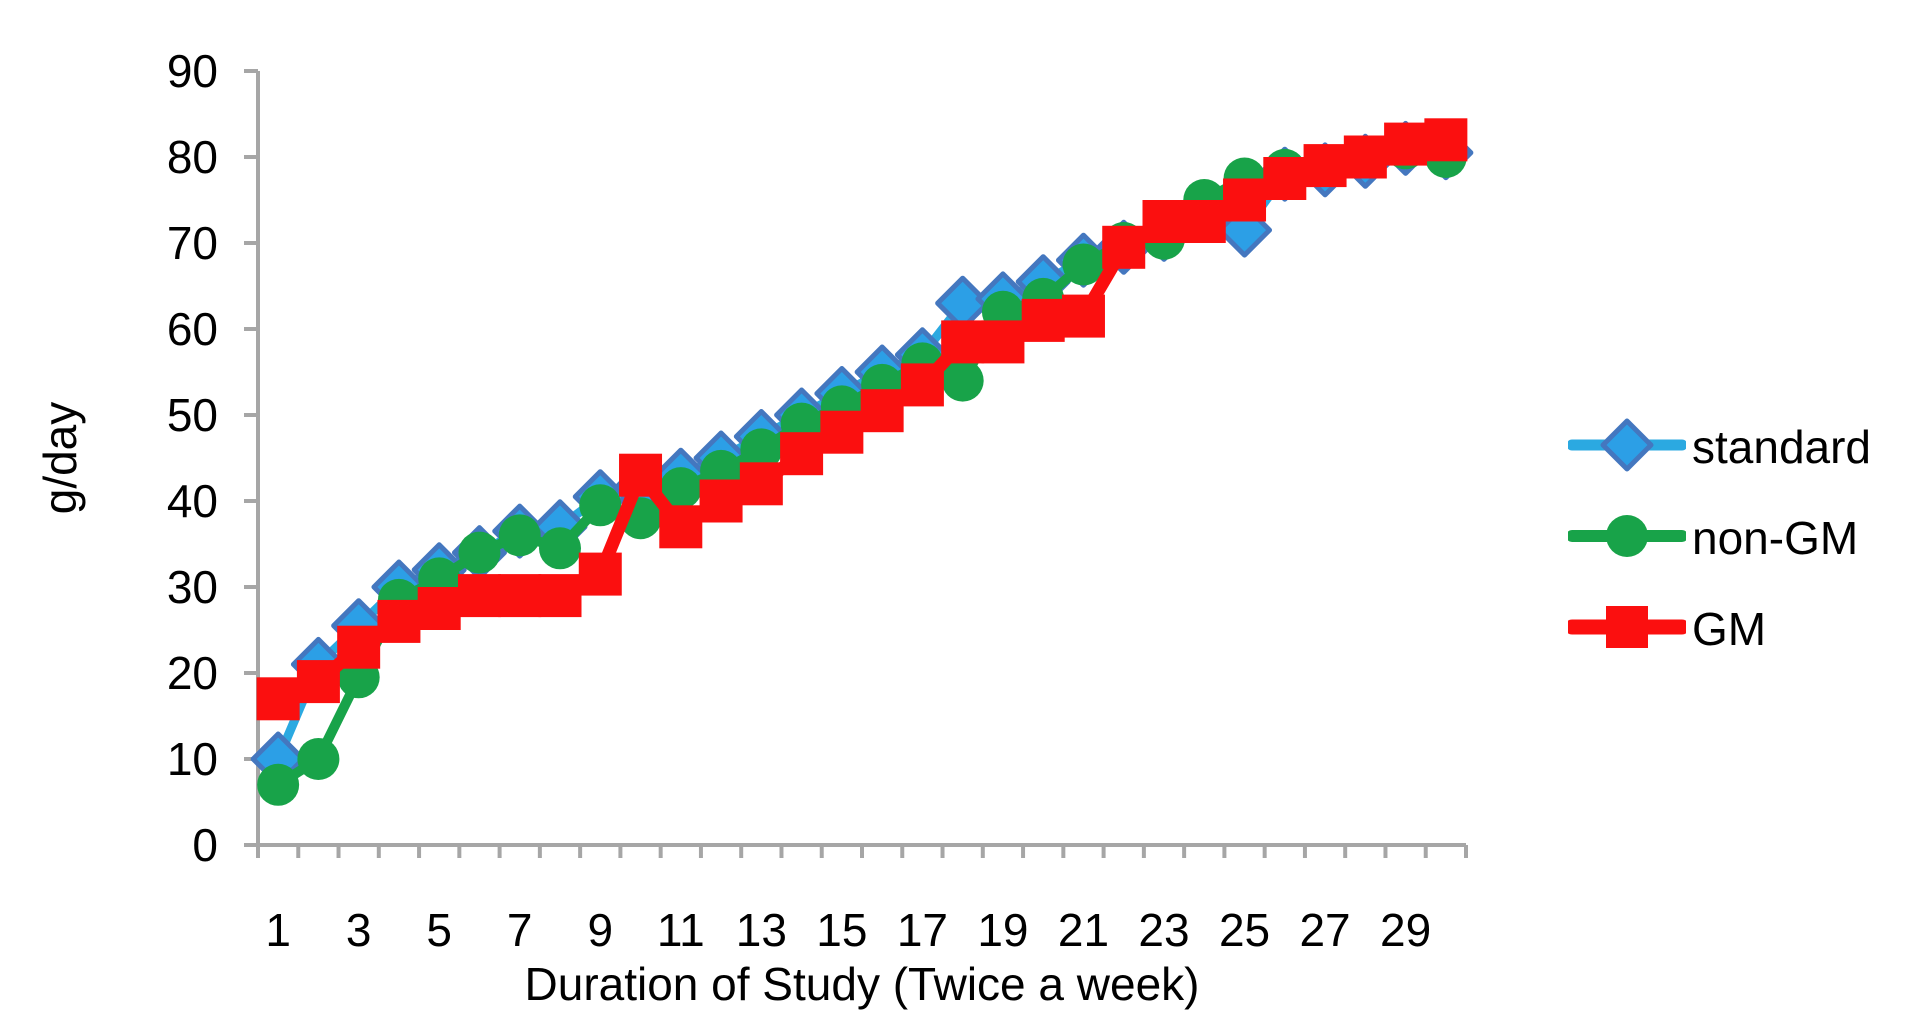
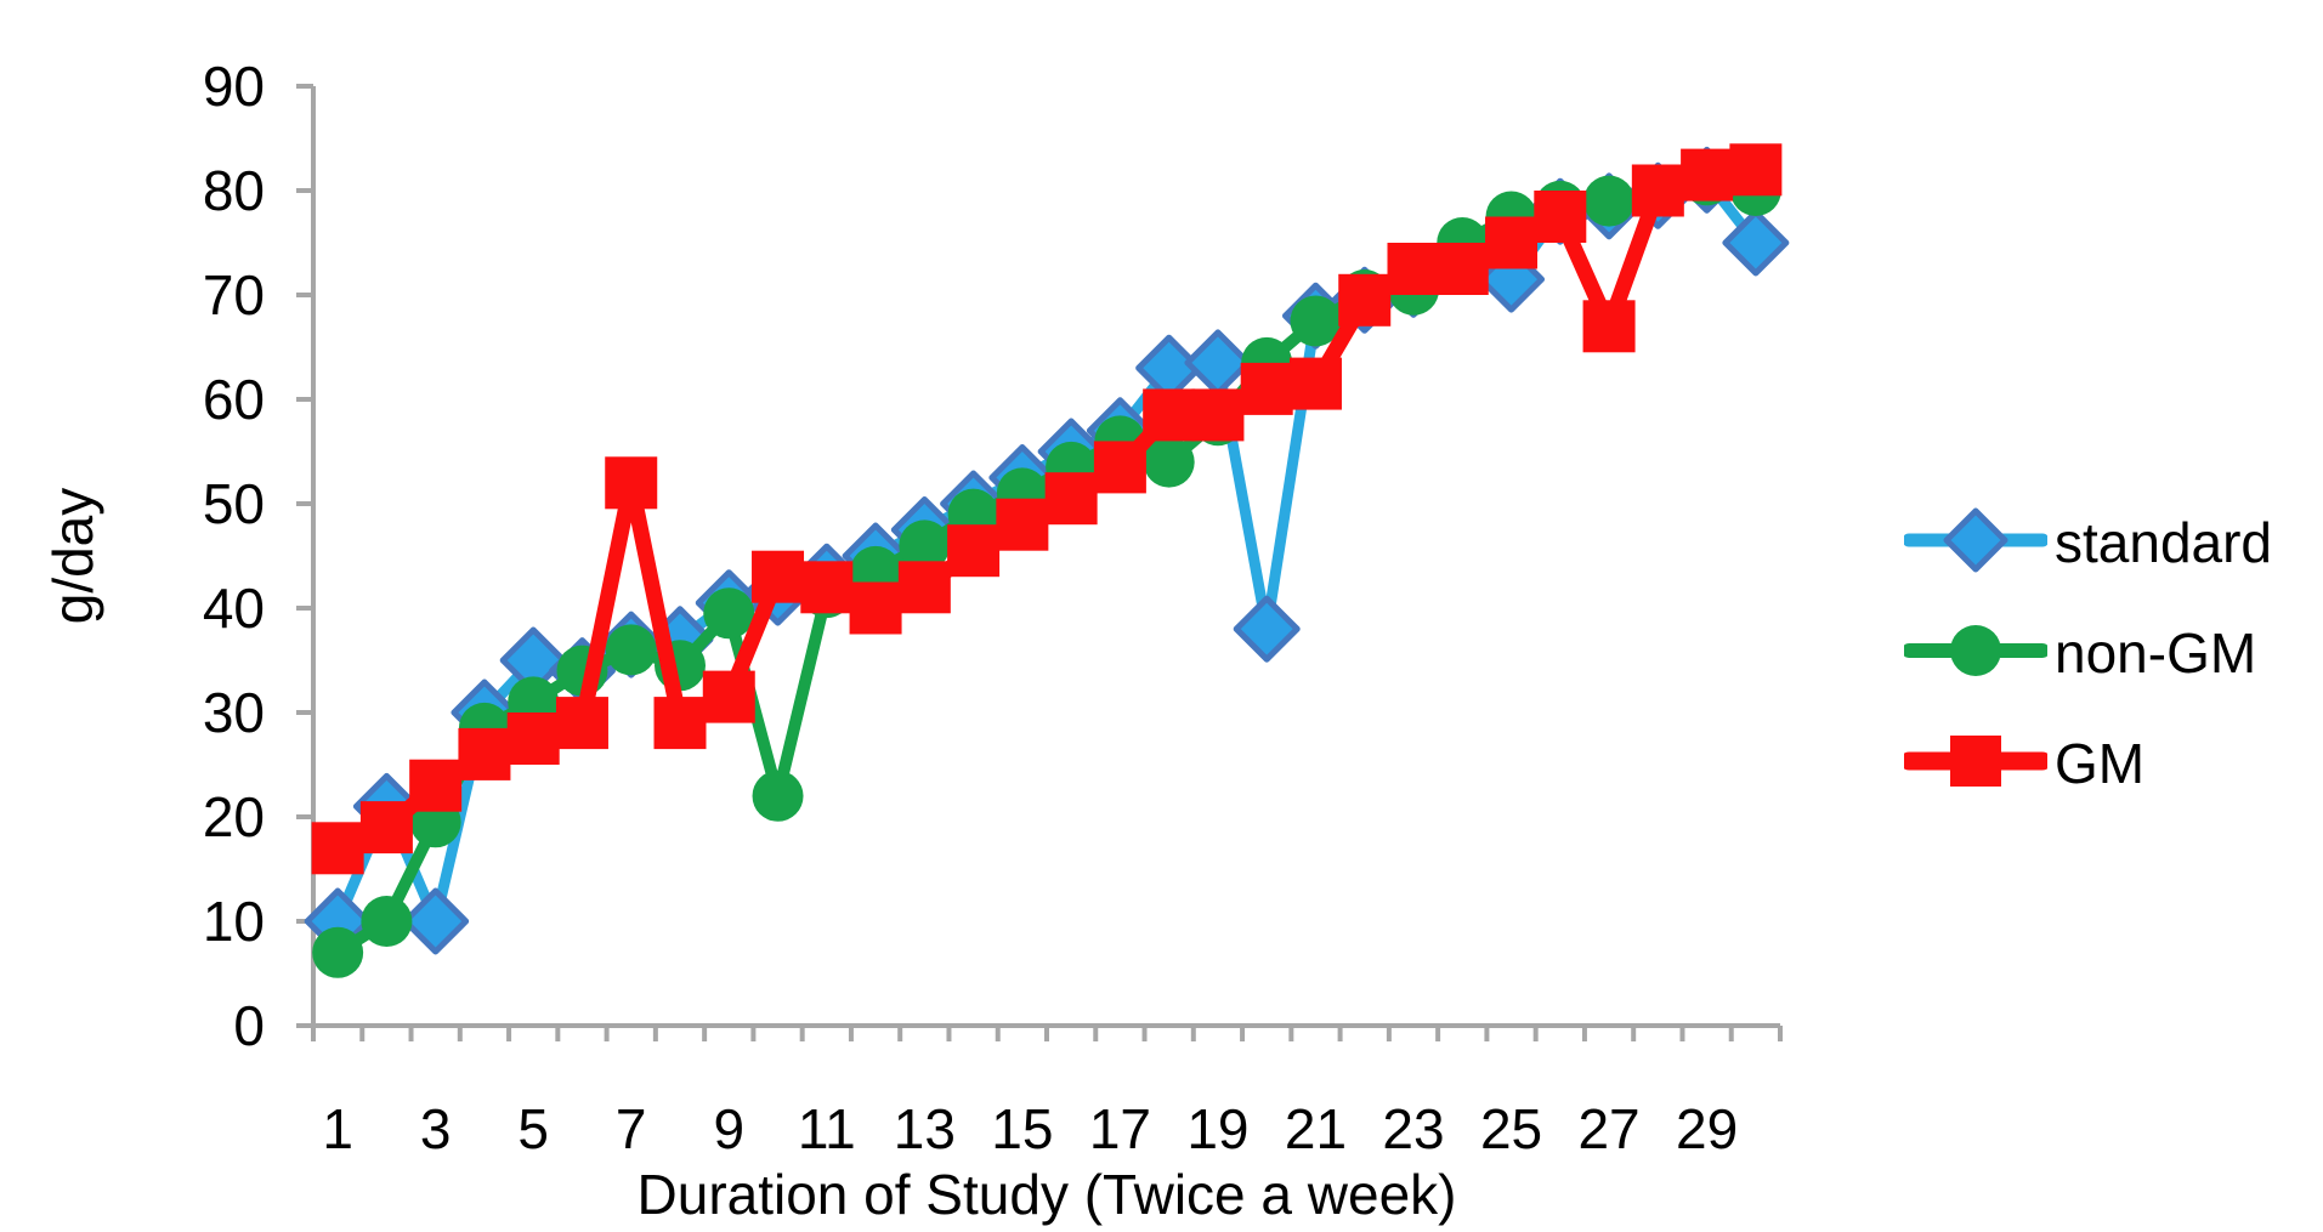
standard/3: 26 -> 10
standard/5: 32 -> 35
GM/7: 29 -> 52
non-GM/10: 38 -> 22
GM/11: 37 -> 42
non-GM/19: 62 -> 58
standard/20: 66 -> 38
GM/27: 79 -> 67
standard/30: 80 -> 75
